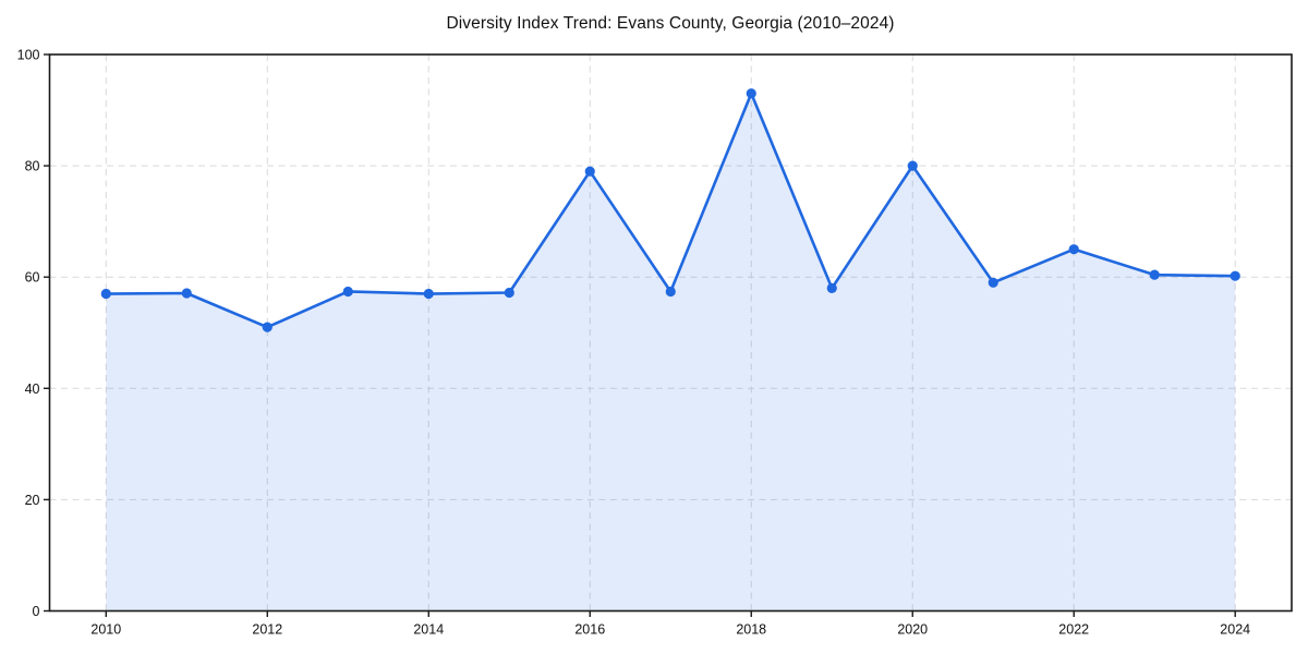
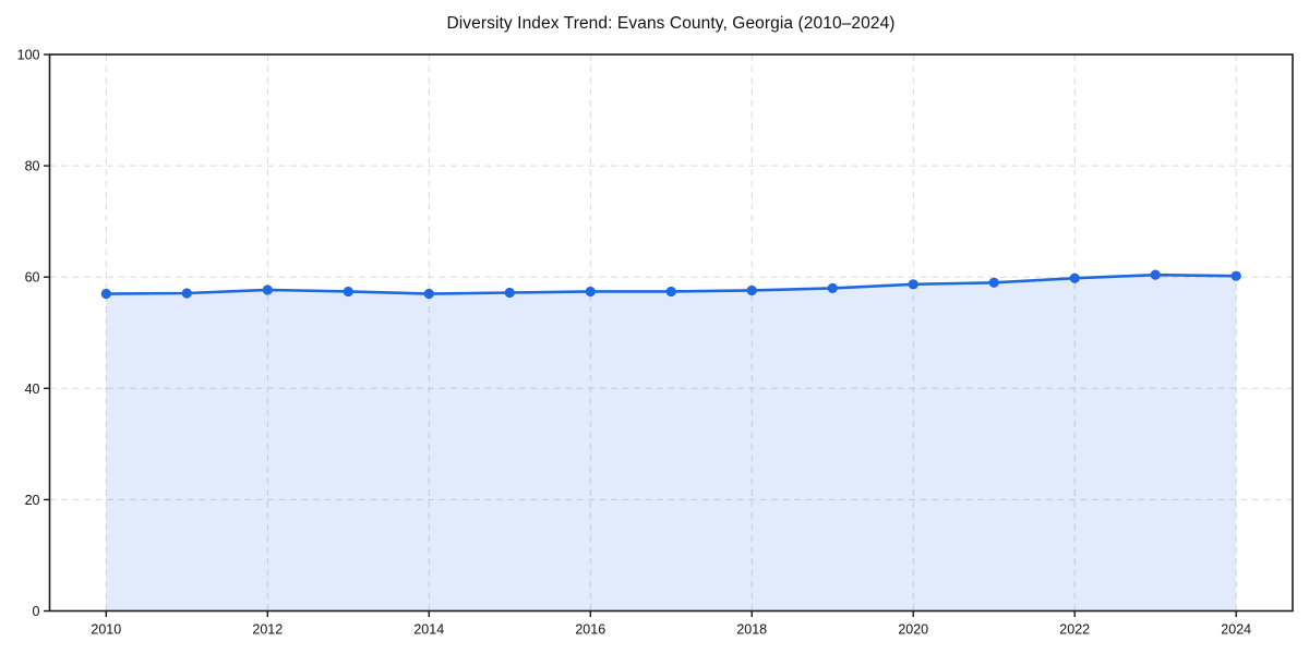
2012: 51 -> 58
2016: 79 -> 57
2018: 93 -> 58
2020: 80 -> 59
2022: 65 -> 60
